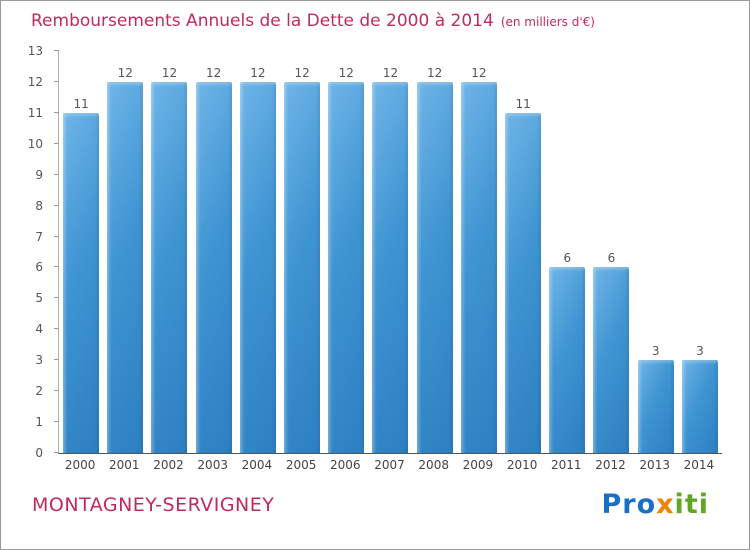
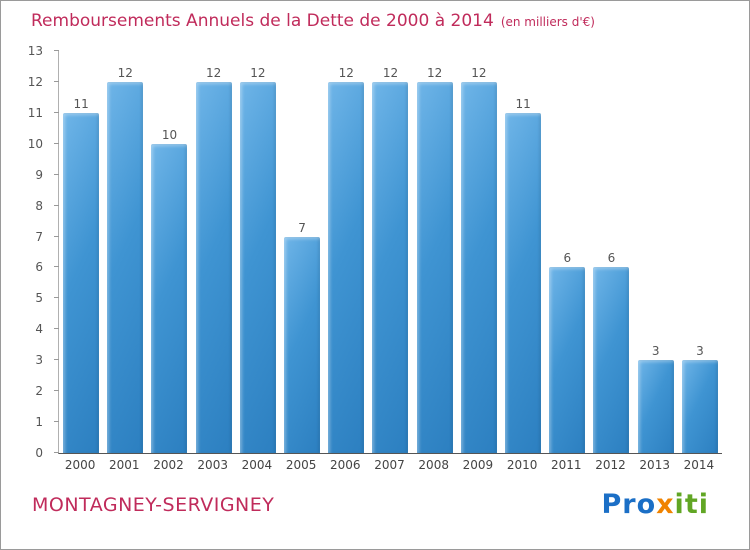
2002: 12 -> 10
2005: 12 -> 7
